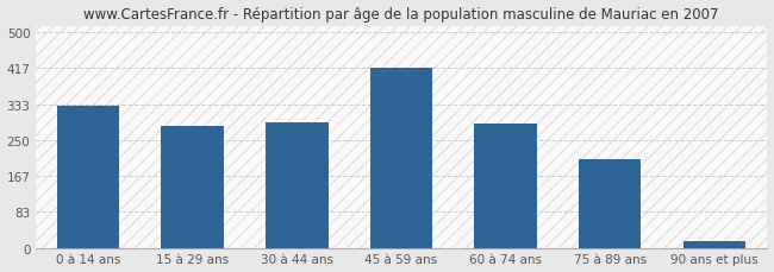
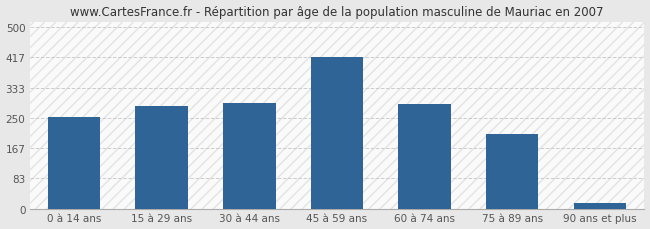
0 à 14 ans: 330 -> 253
